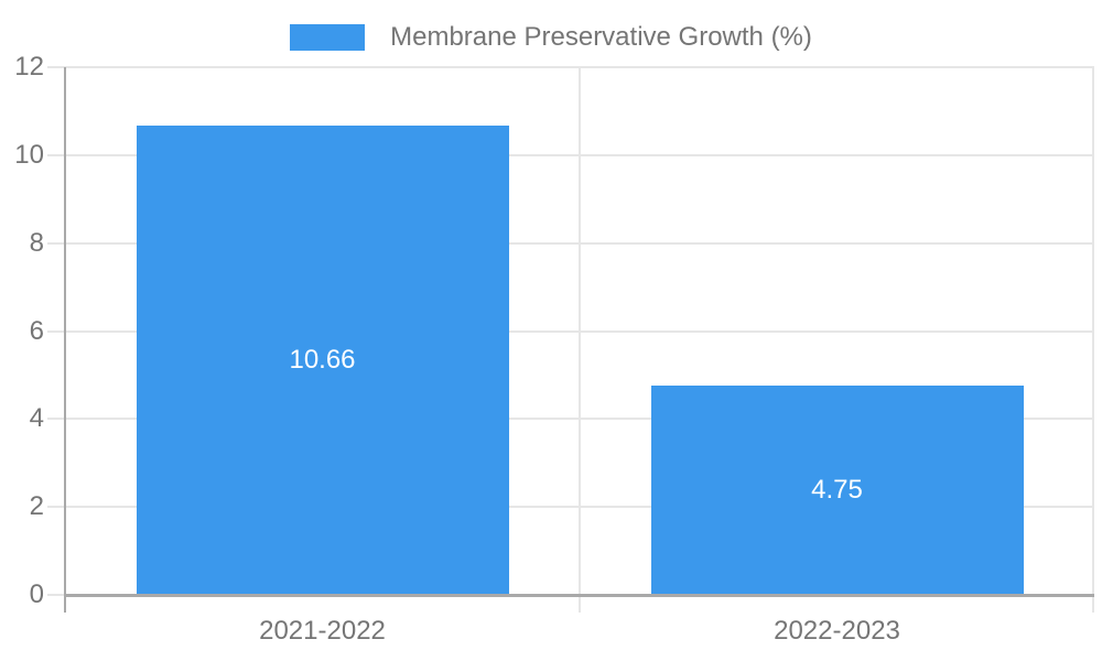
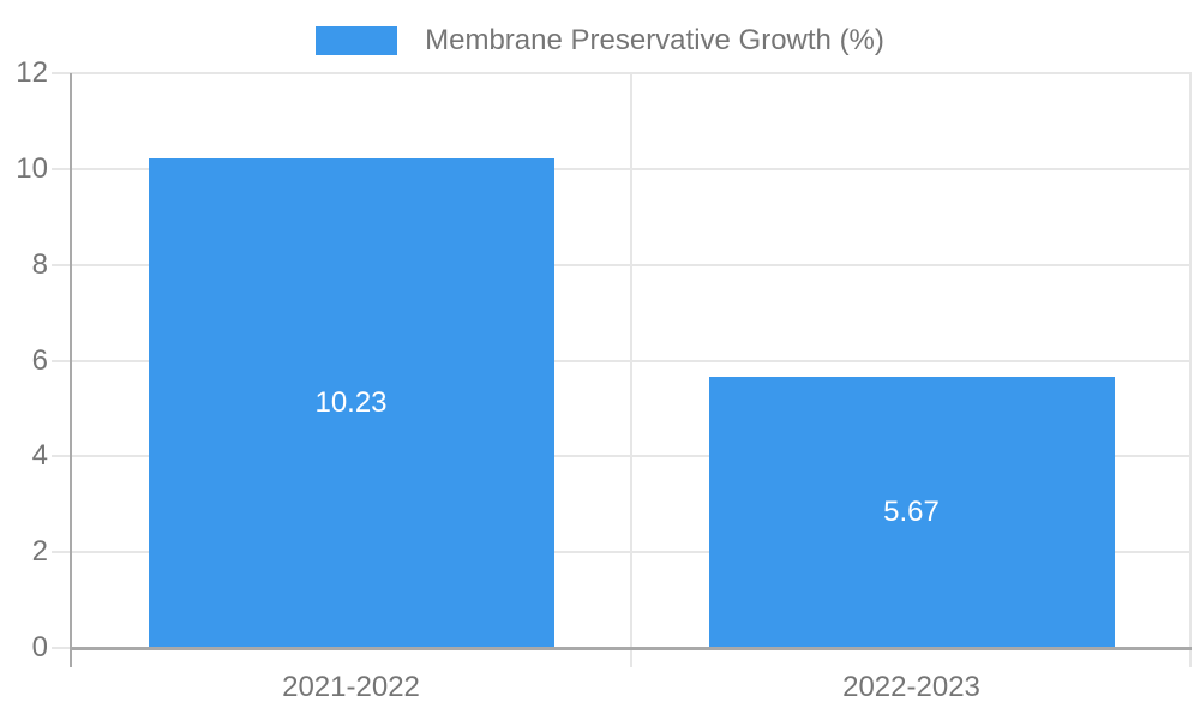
2021-2022: 10.66 -> 10.23
2022-2023: 4.75 -> 5.67
